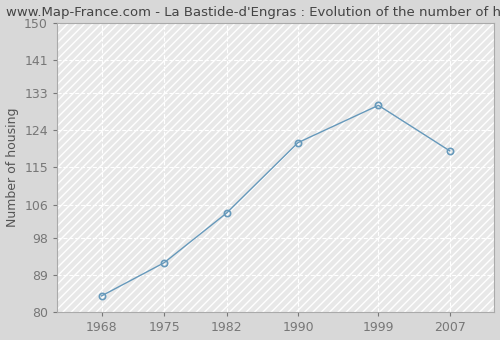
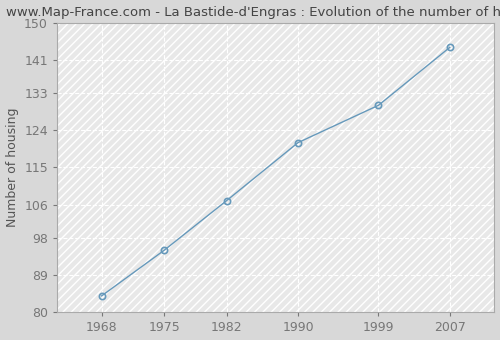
1975: 92 -> 95
1982: 104 -> 107
2007: 119 -> 144
